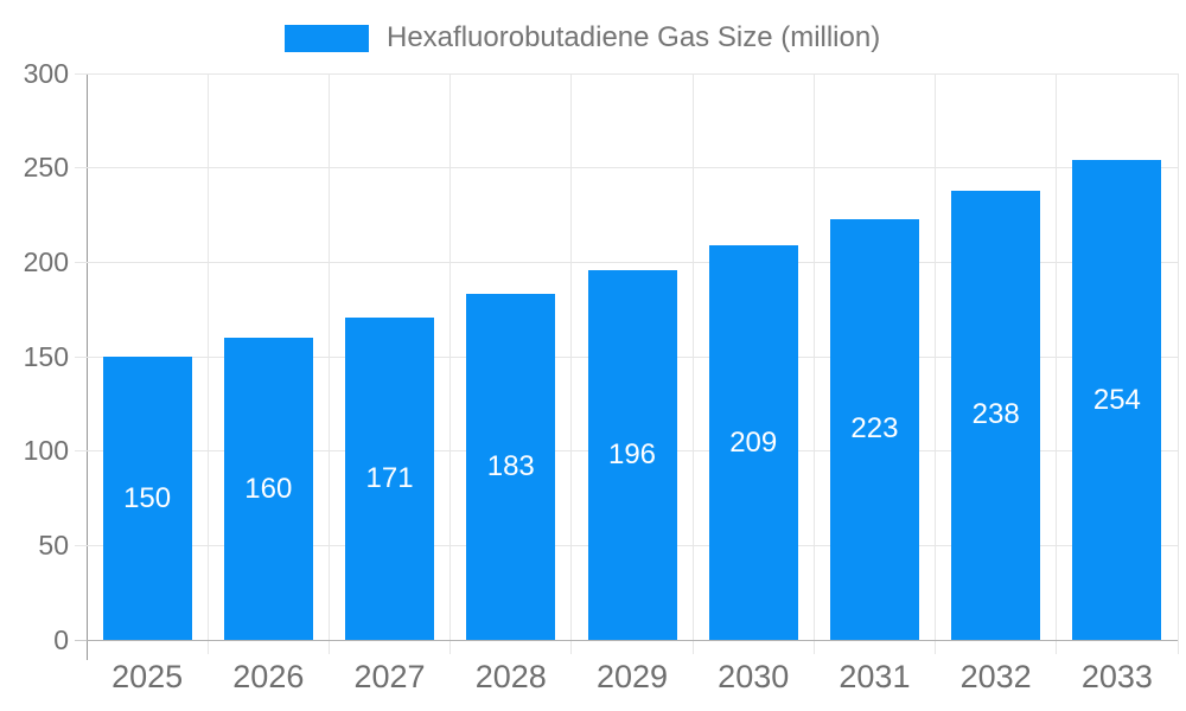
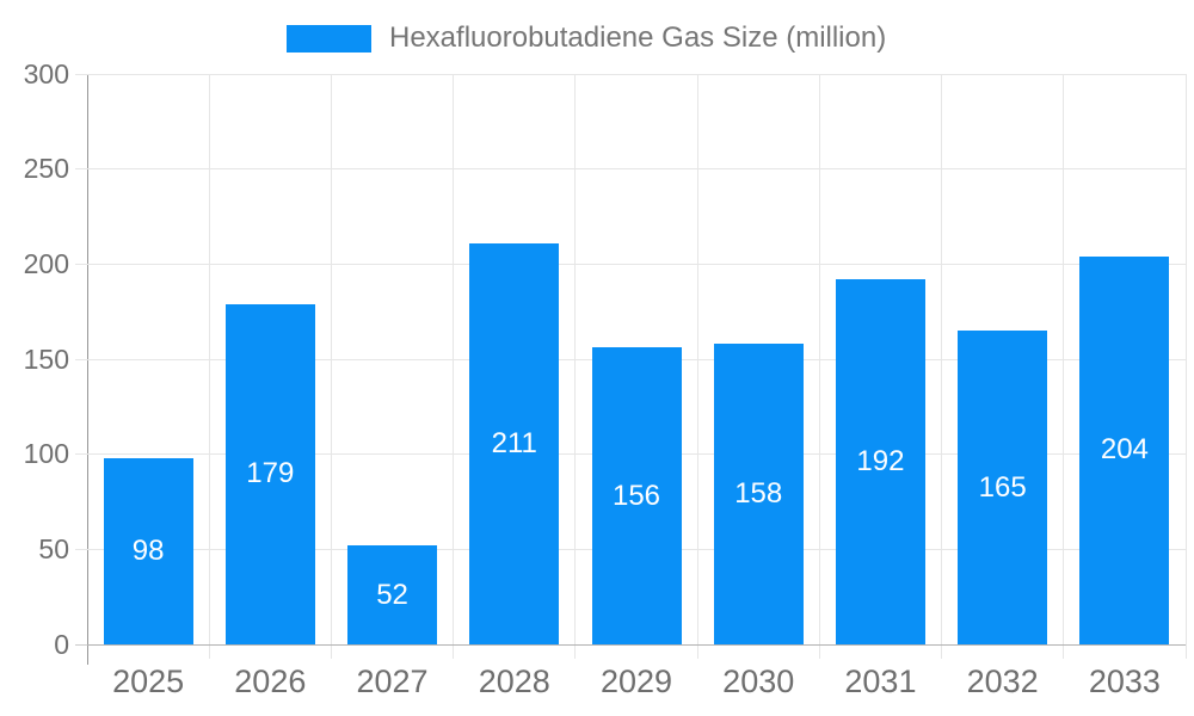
2025: 150 -> 98
2026: 160 -> 179
2027: 171 -> 52
2028: 183 -> 211
2029: 196 -> 156
2030: 209 -> 158
2031: 223 -> 192
2032: 238 -> 165
2033: 254 -> 204
